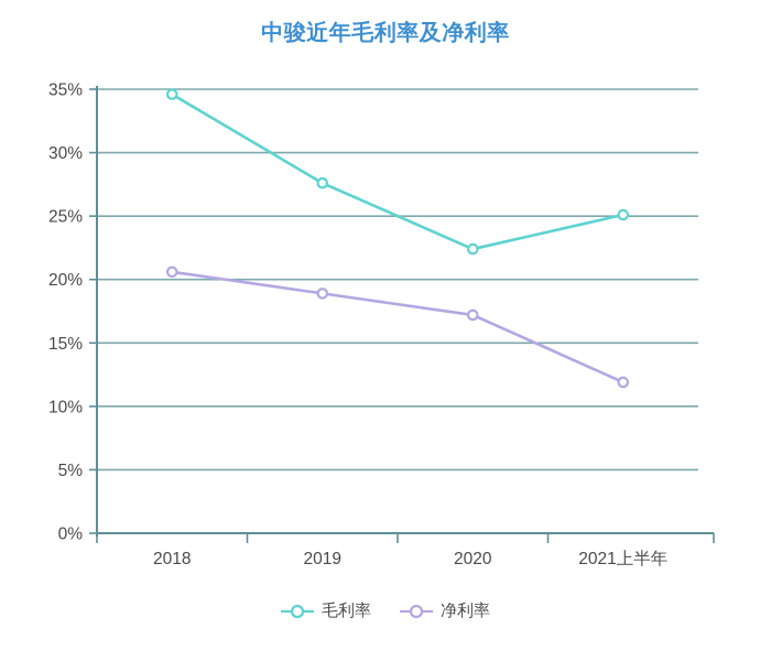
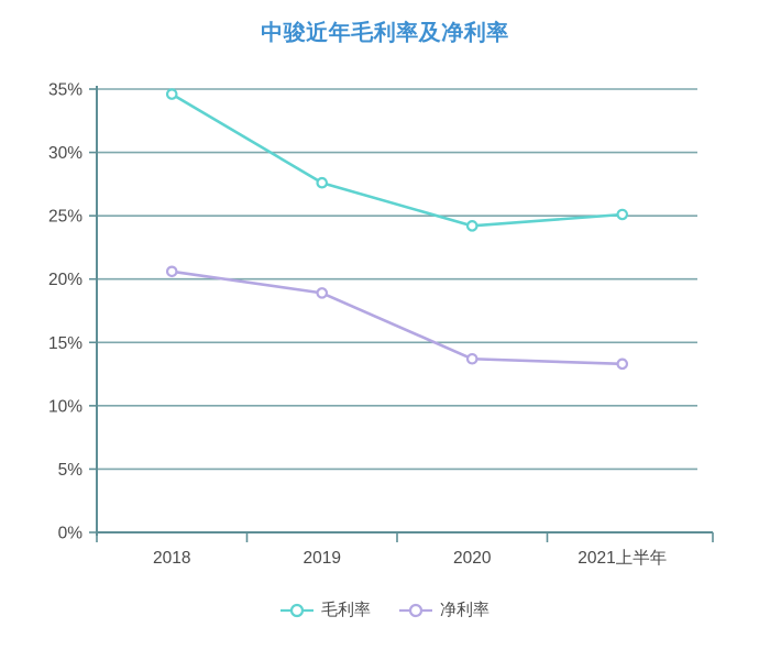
毛利率/2020: 22.4% -> 24.2%
净利率/2020: 17.2% -> 13.7%
净利率/2021上半年: 11.9% -> 13.3%
